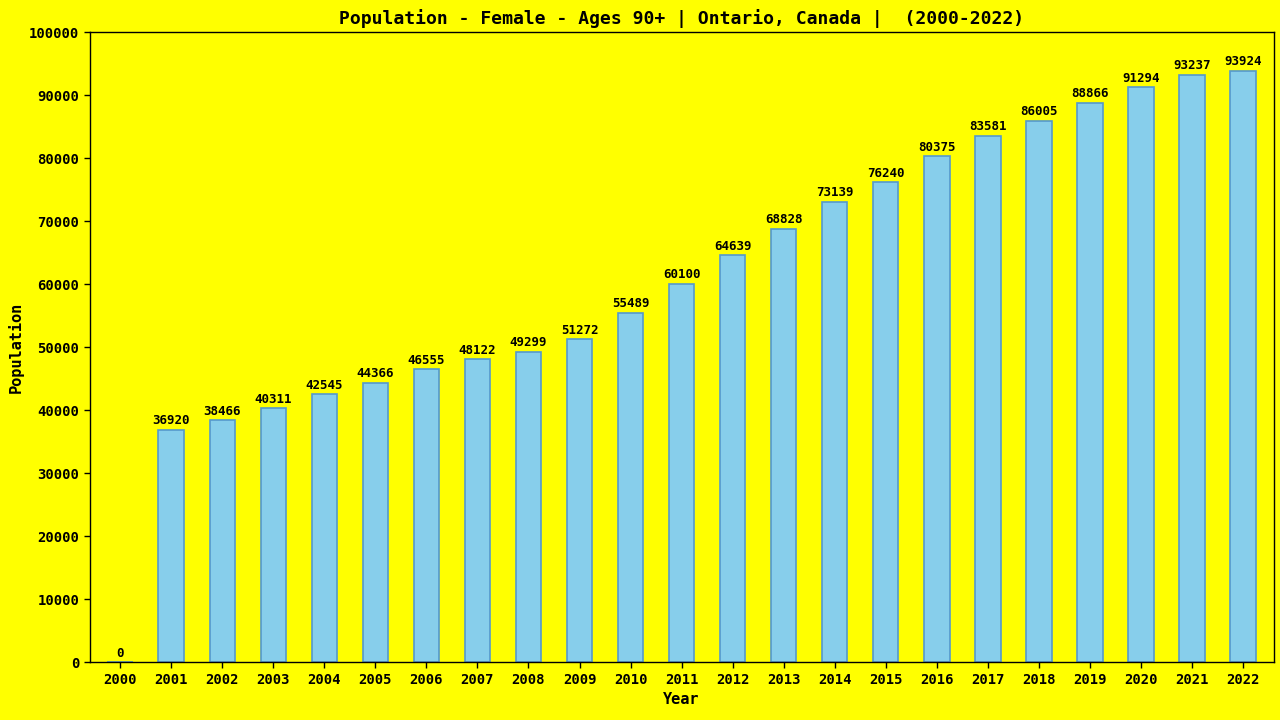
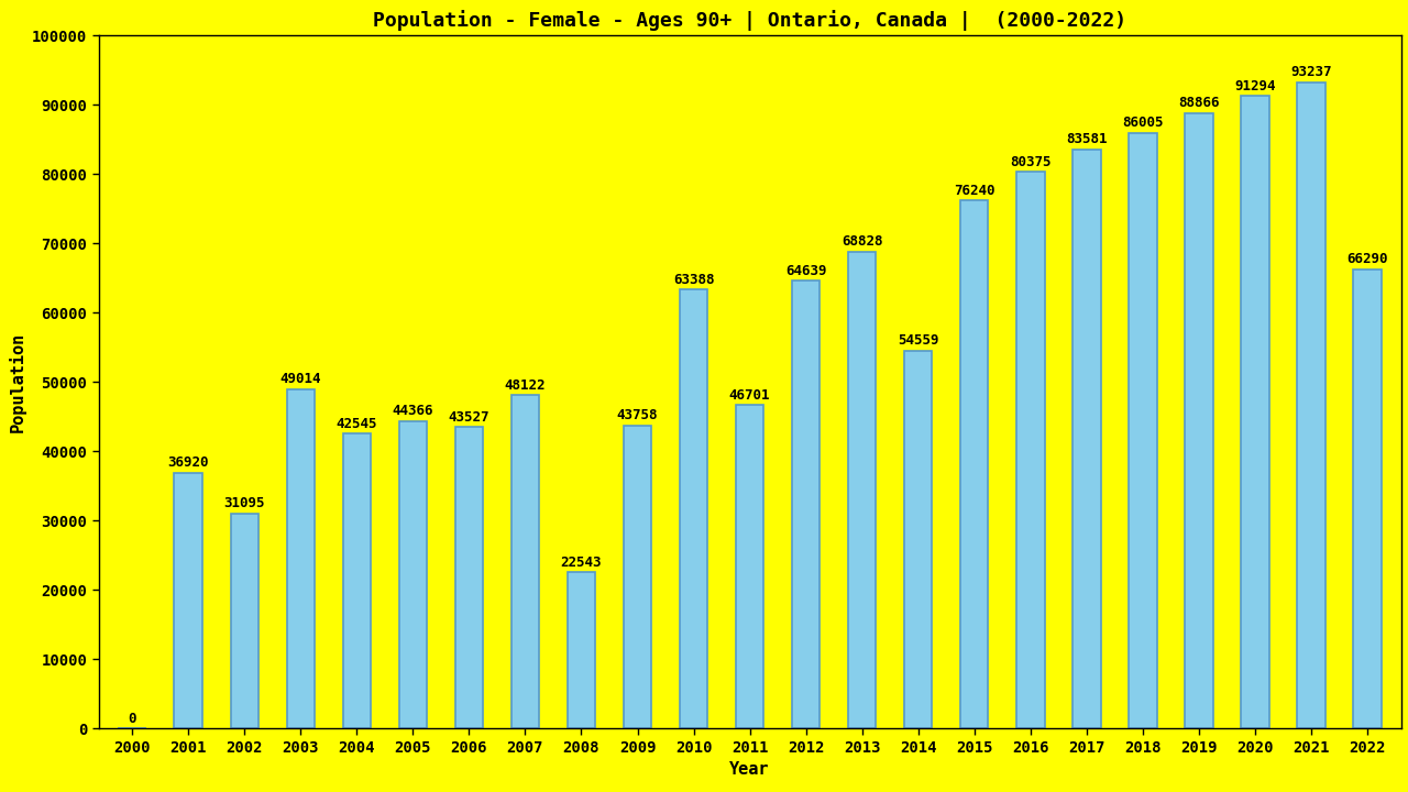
2002: 38466 -> 31095
2003: 40311 -> 49014
2006: 46555 -> 43527
2008: 49299 -> 22543
2009: 51272 -> 43758
2010: 55489 -> 63388
2011: 60100 -> 46701
2014: 73139 -> 54559
2022: 93924 -> 66290
